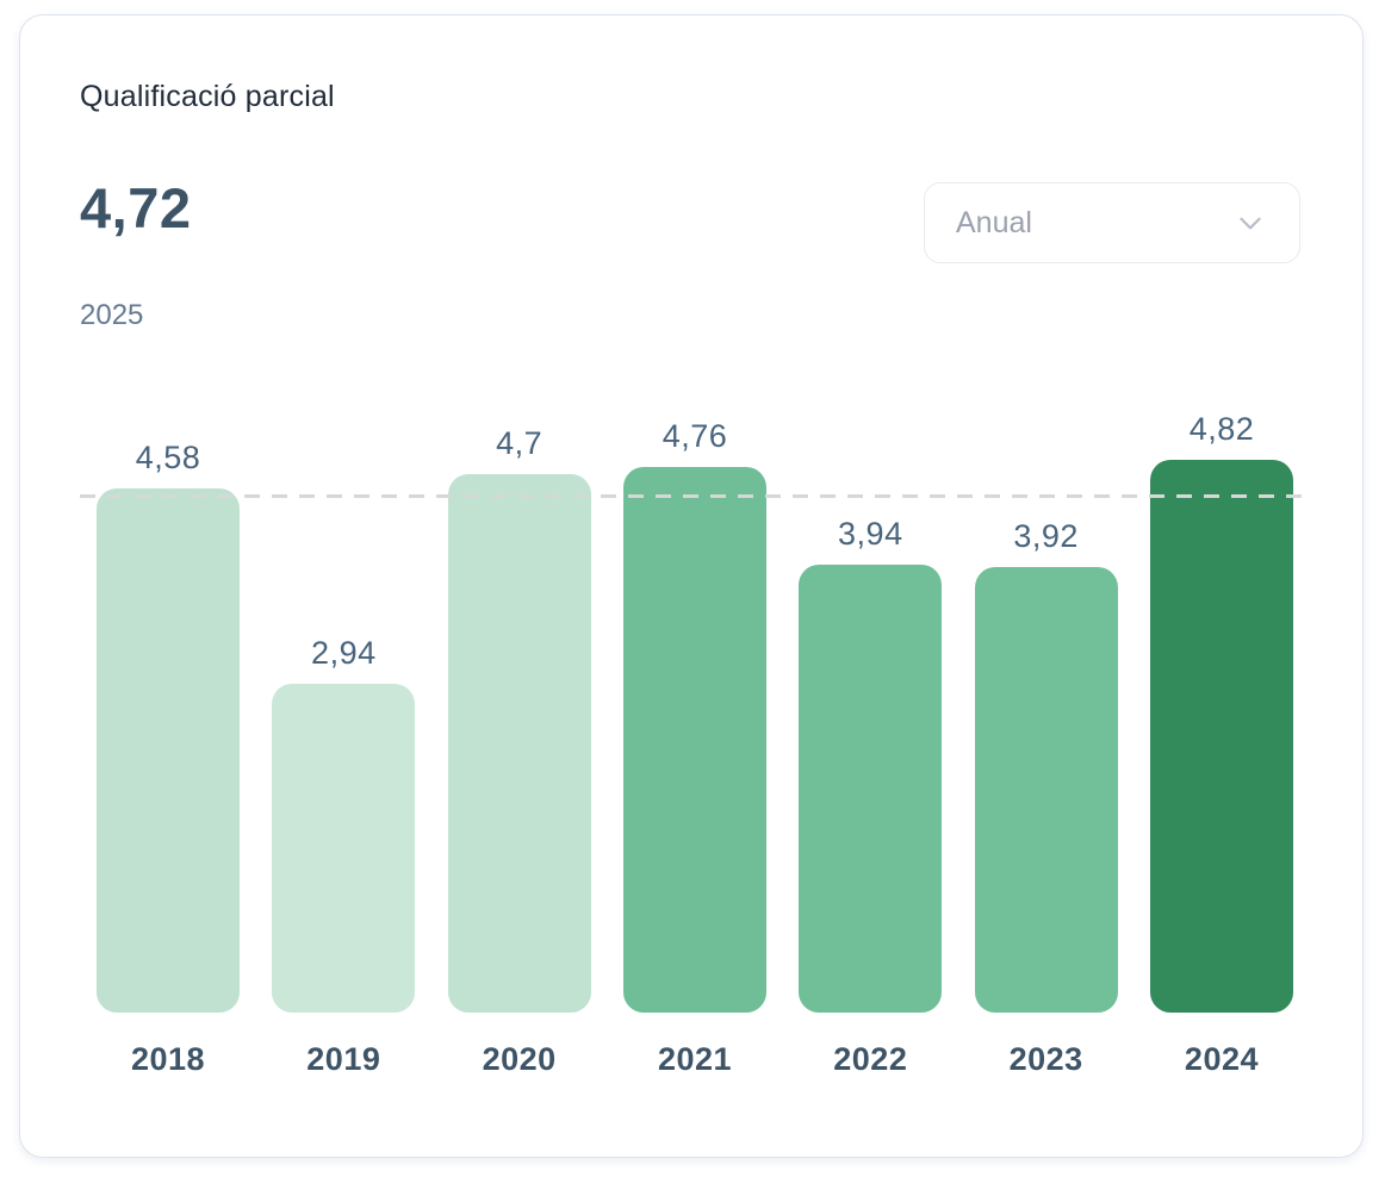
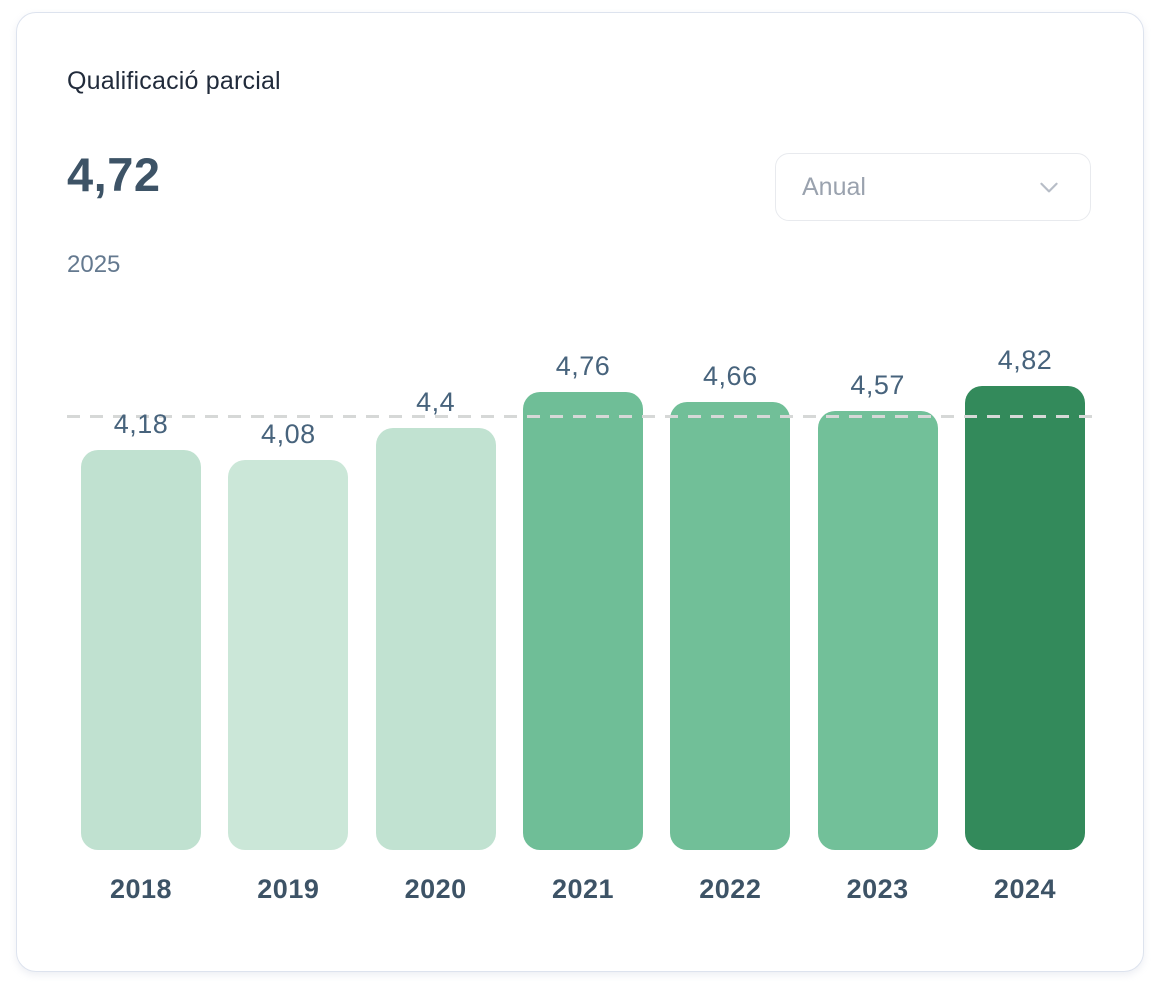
2018: 4,58 -> 4,18
2019: 2,94 -> 4,08
2020: 4,7 -> 4,4
2022: 3,94 -> 4,66
2023: 3,92 -> 4,57
